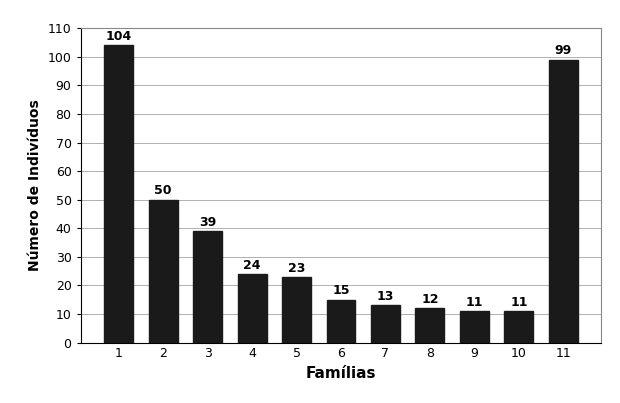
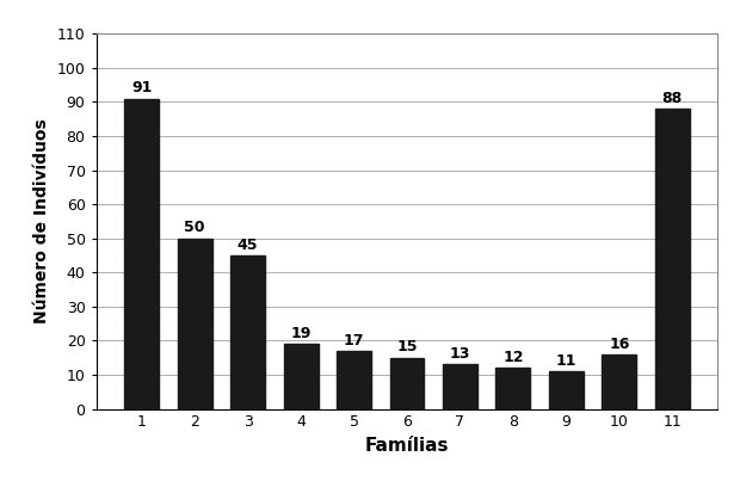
1: 104 -> 91
3: 39 -> 45
4: 24 -> 19
5: 23 -> 17
10: 11 -> 16
11: 99 -> 88
